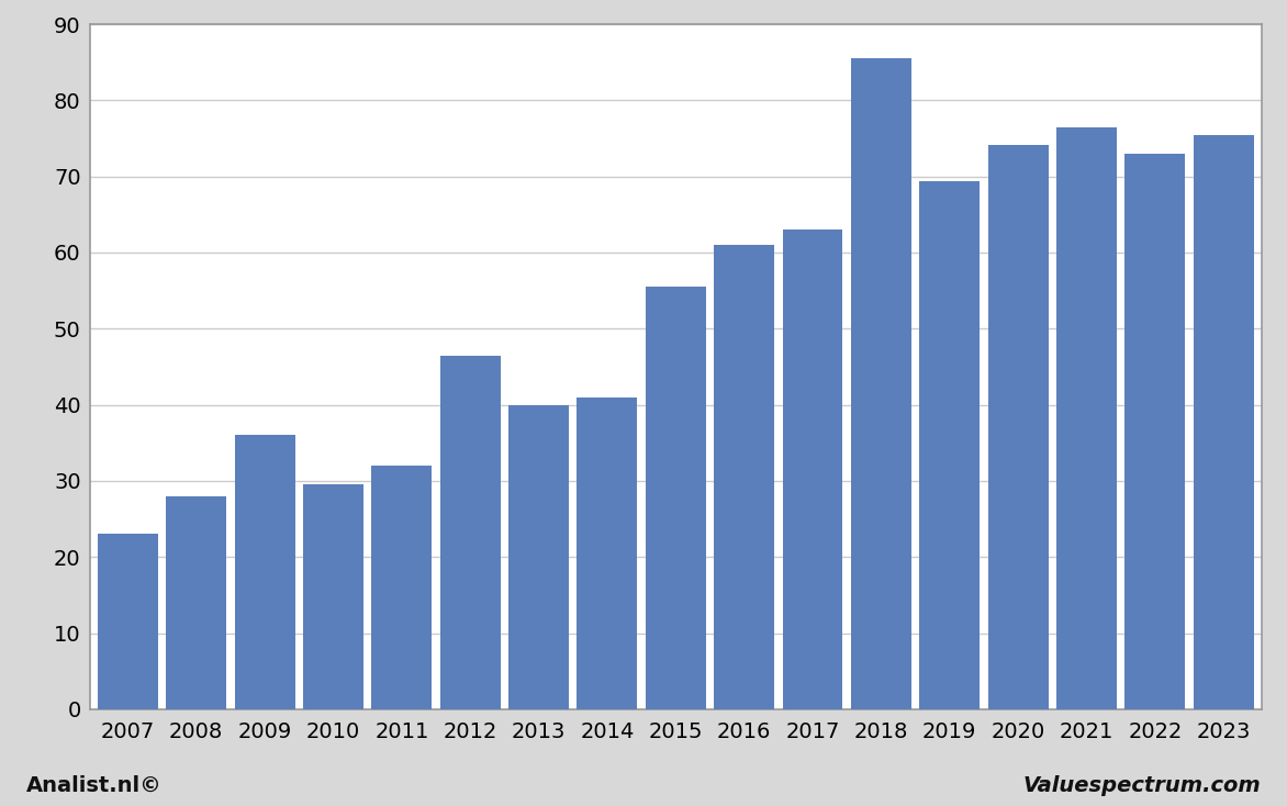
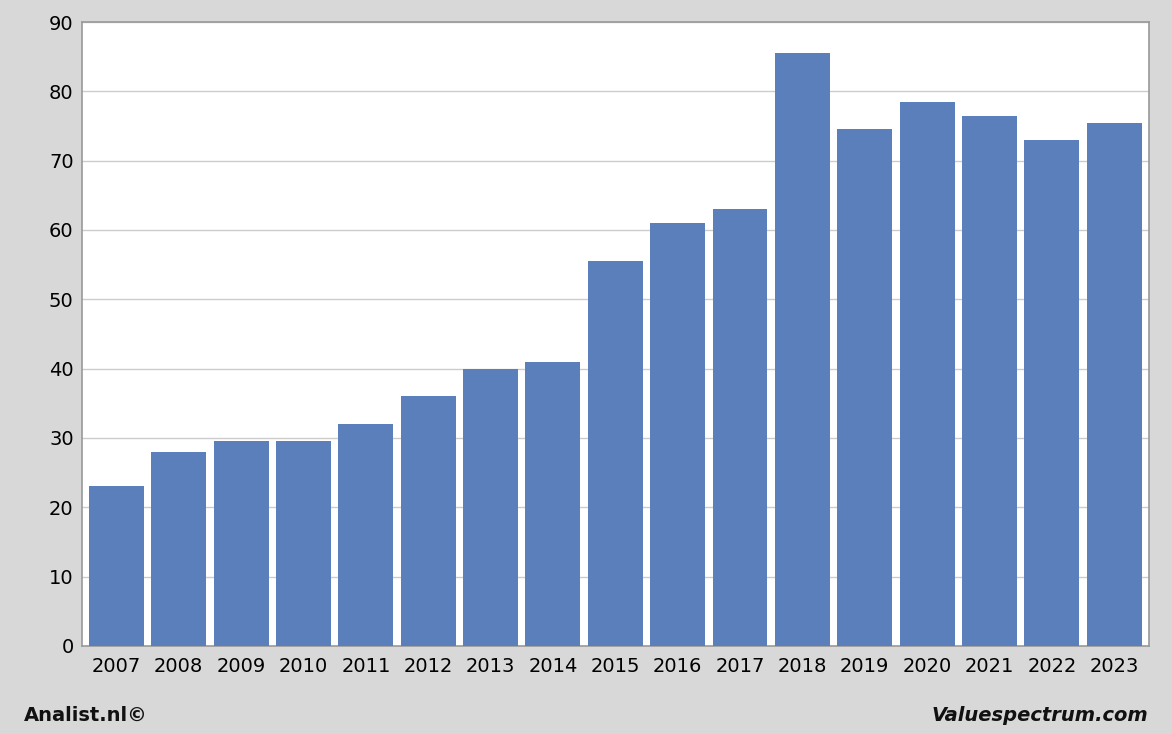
2009: 36.0 -> 29.5
2012: 46.4 -> 36.0
2019: 69.4 -> 74.5
2020: 74.2 -> 78.5
